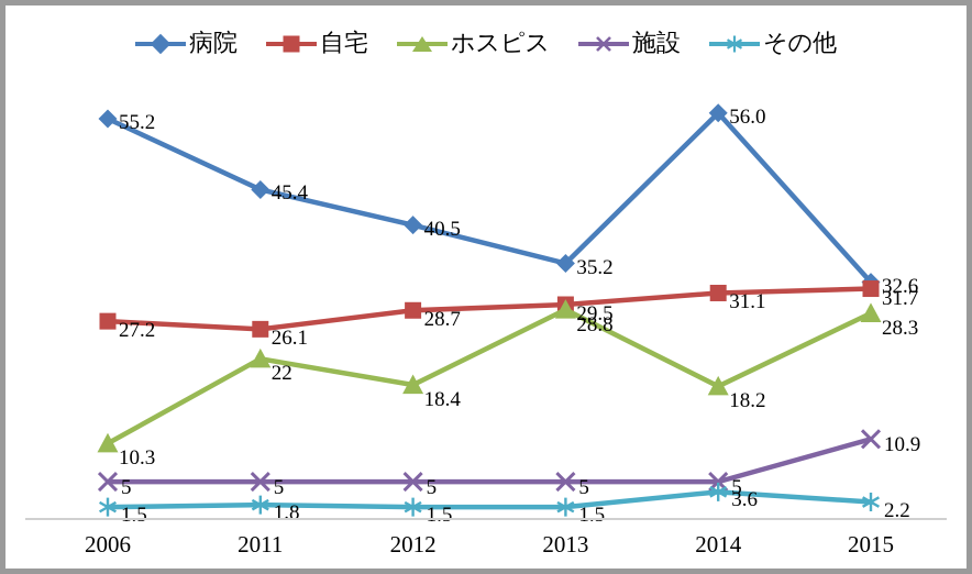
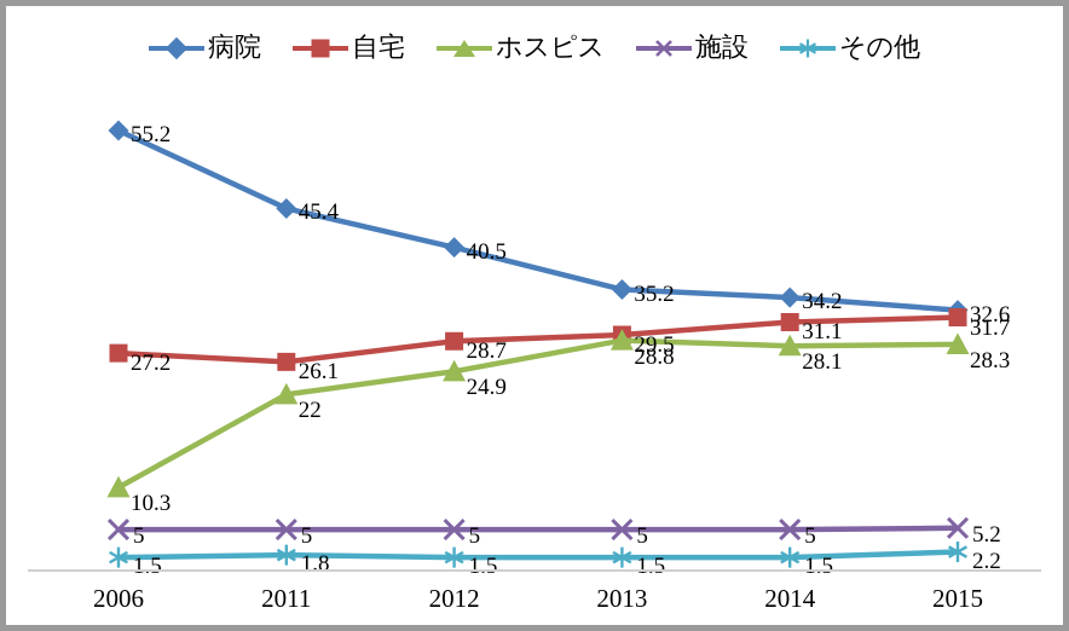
ホスピス/2012: 18.4 -> 24.9
病院/2014: 56.0 -> 34.2
ホスピス/2014: 18.2 -> 28.1
その他/2014: 3.6 -> 1.5
施設/2015: 10.9 -> 5.2
